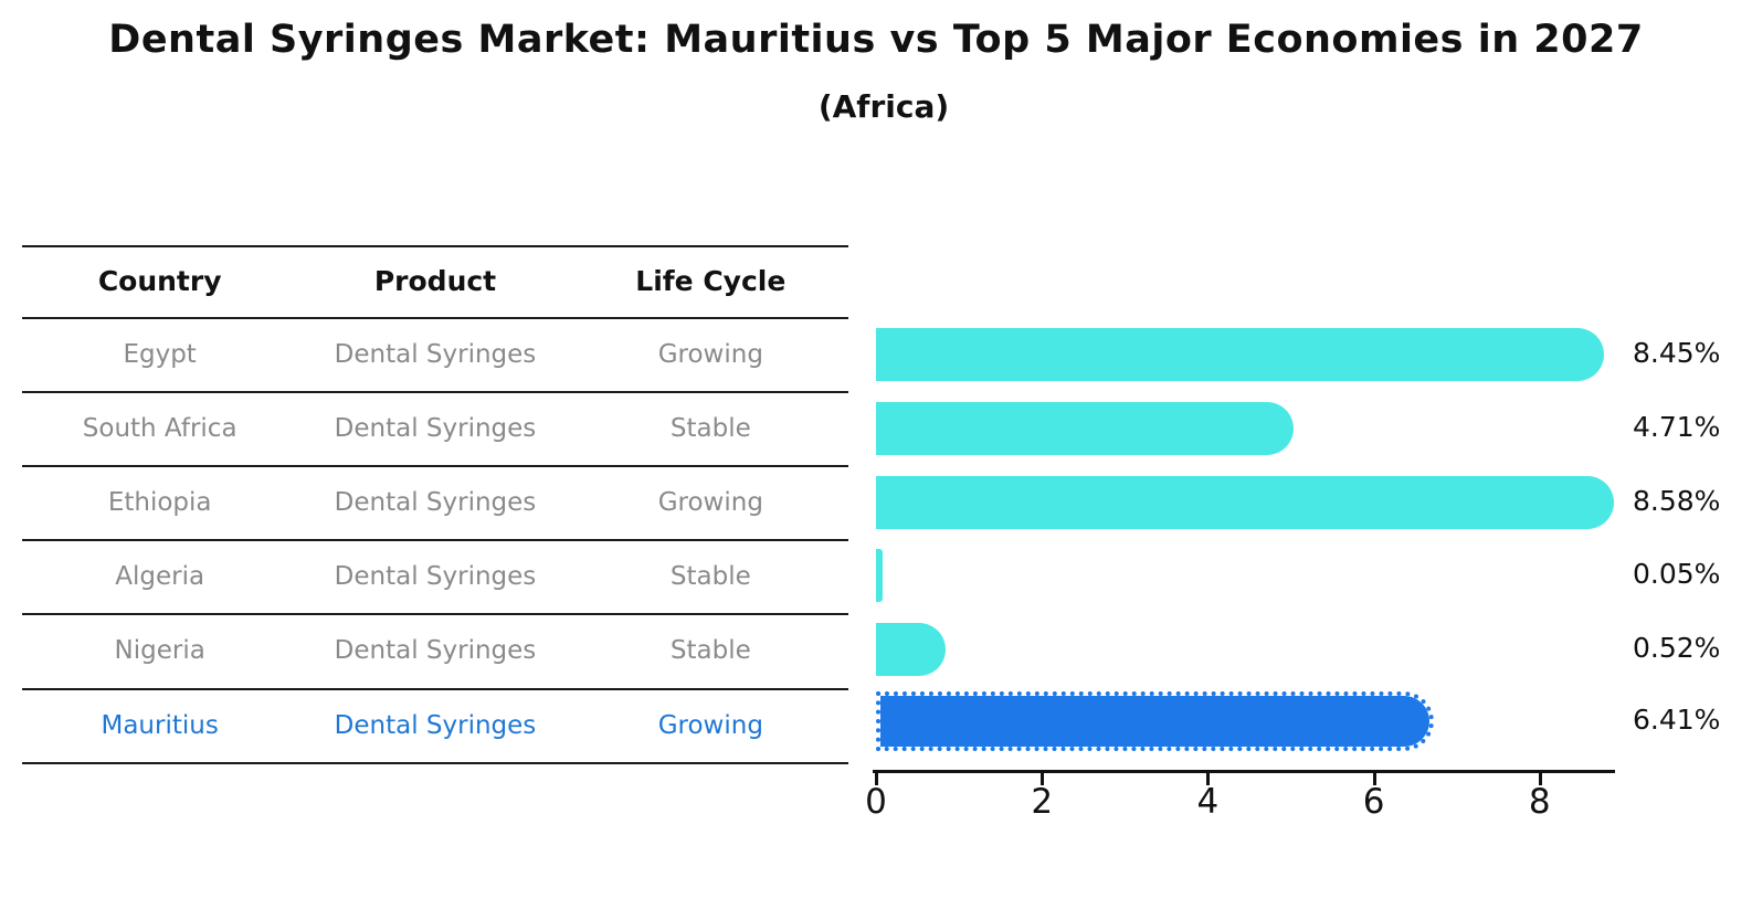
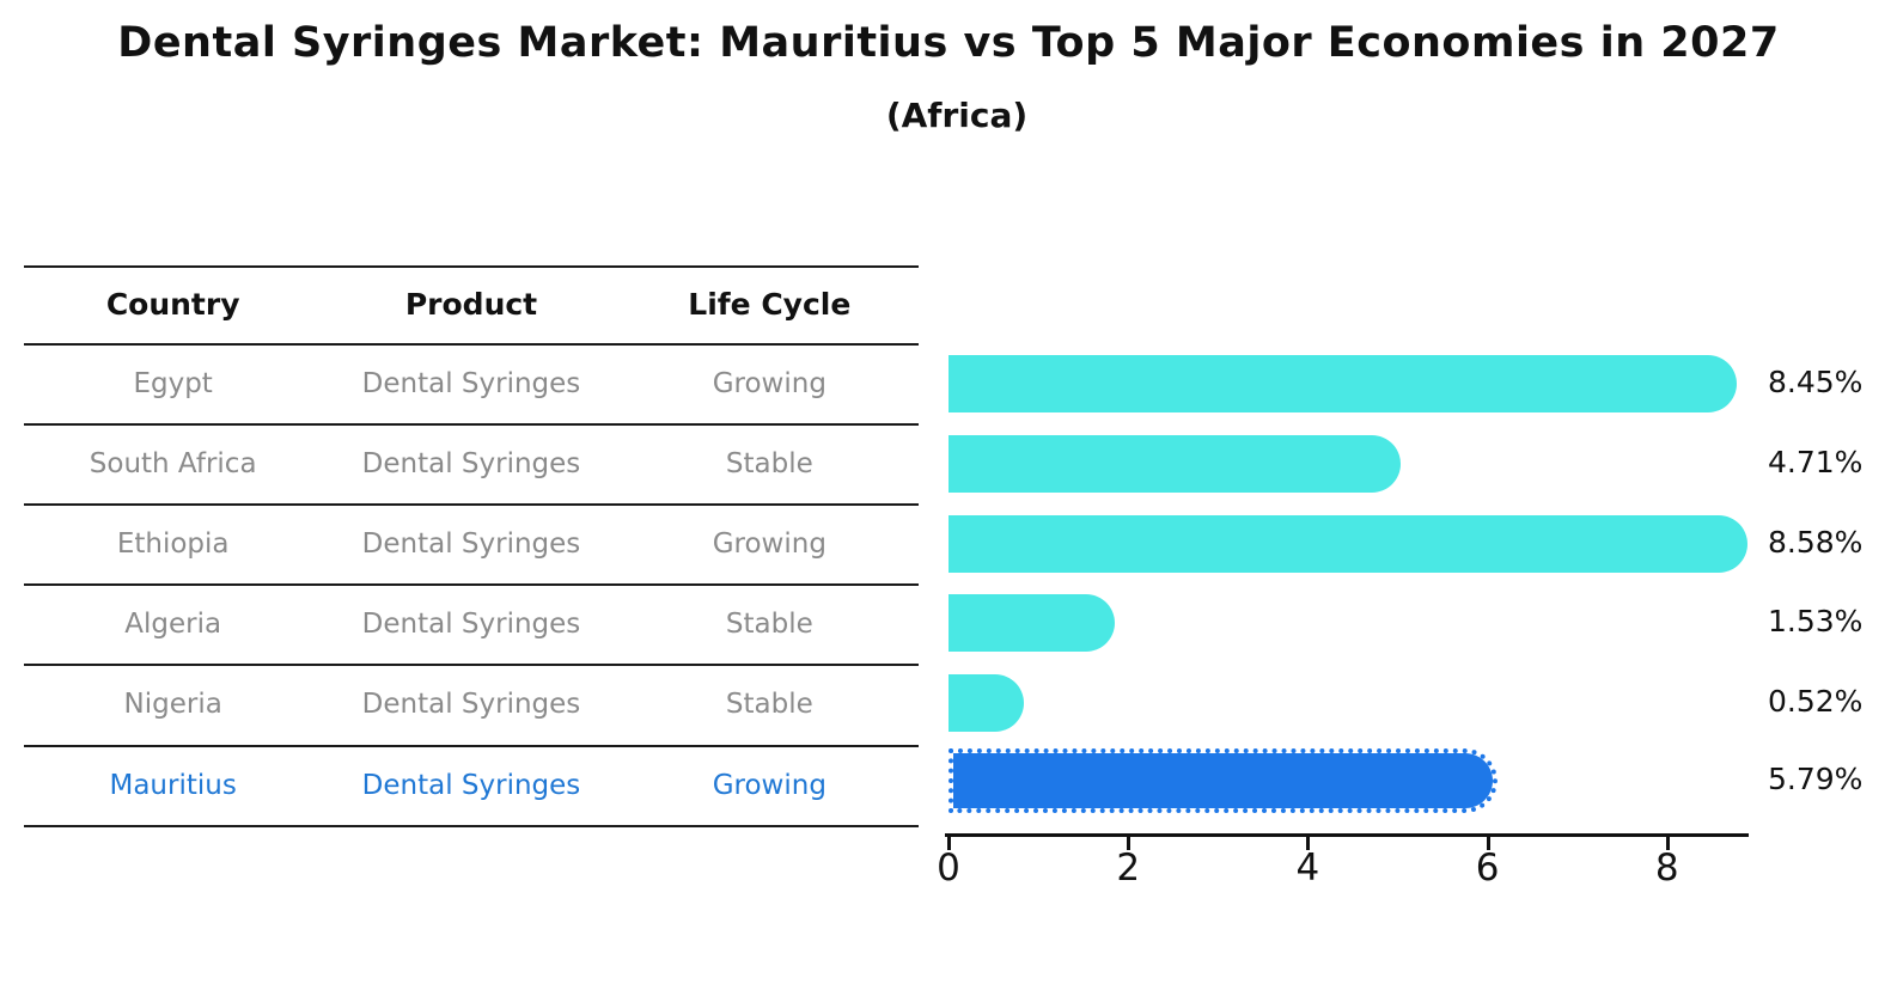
Algeria: 0.05% -> 1.53%
Mauritius: 6.41% -> 5.79%
